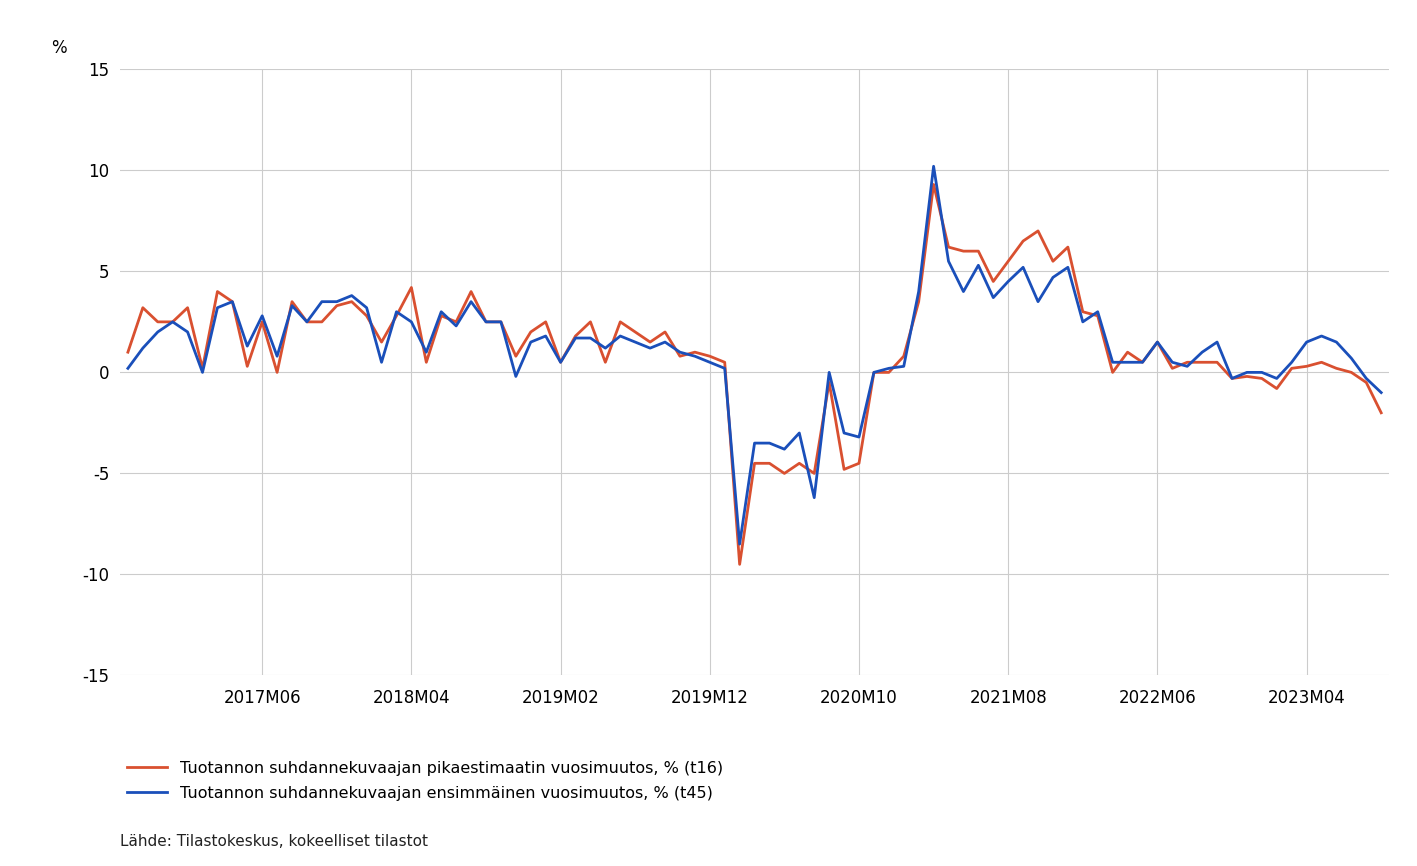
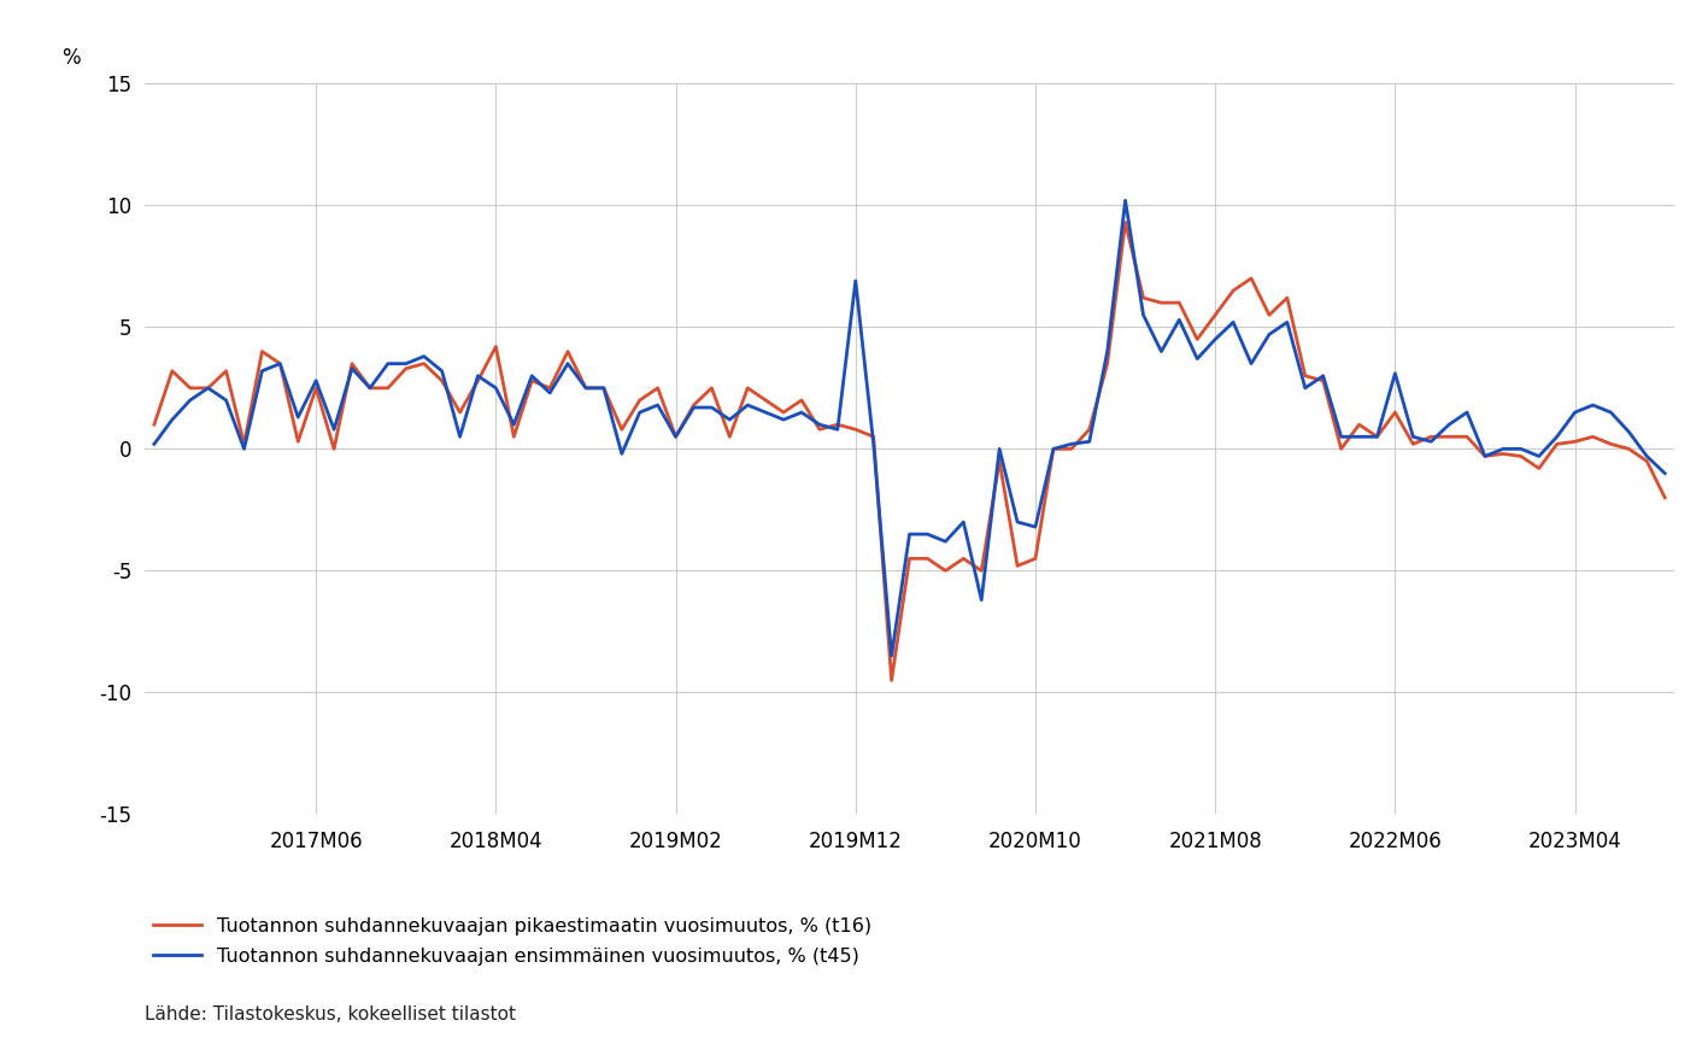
Tuotannon suhdannekuvaajan ensimmäinen vuosimuutos, % (t45)/2019M12: 0.5 -> 6.9
Tuotannon suhdannekuvaajan ensimmäinen vuosimuutos, % (t45)/2022M06: 1.5 -> 3.1
